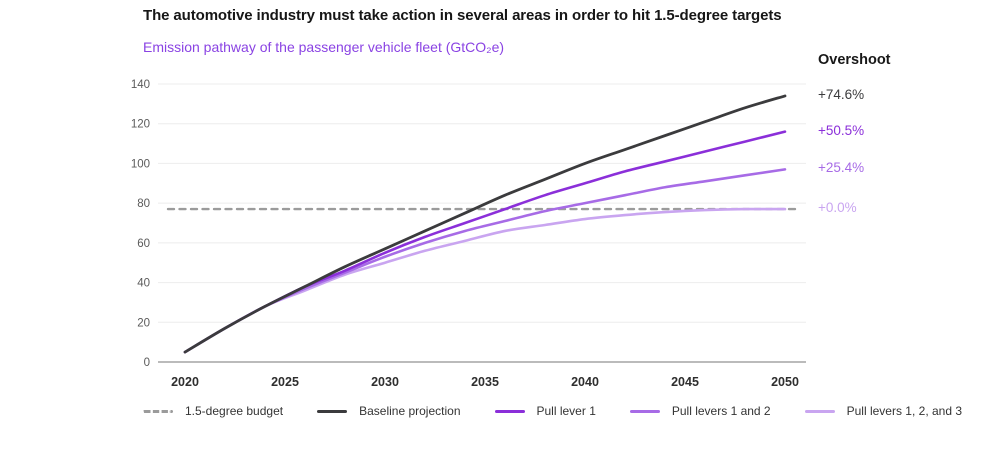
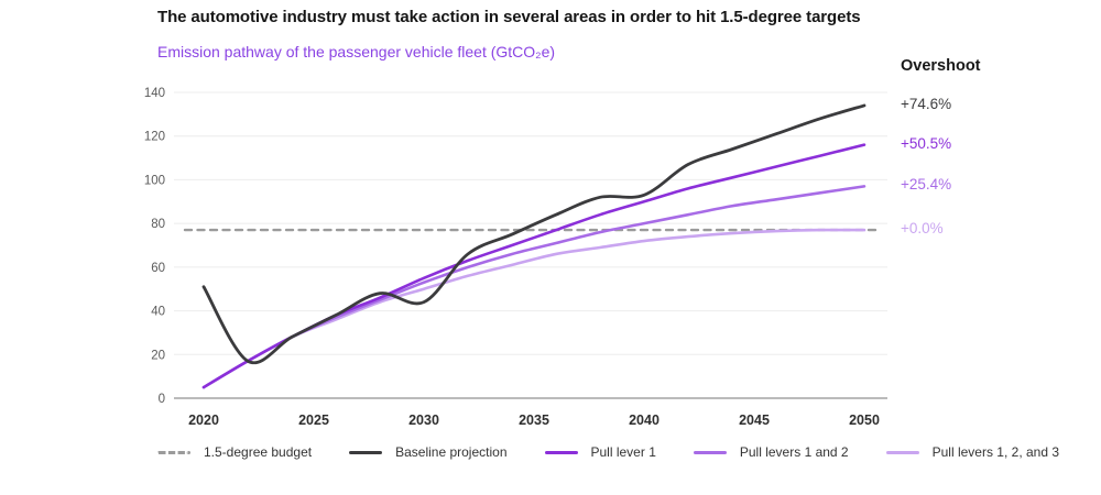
Baseline projection/2020: 5 -> 51
Baseline projection/2030: 57 -> 44
Baseline projection/2040: 100 -> 93
